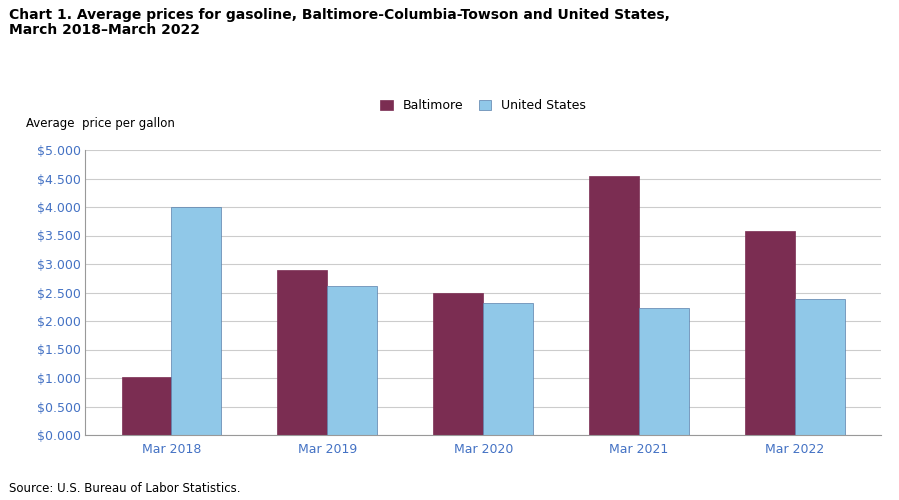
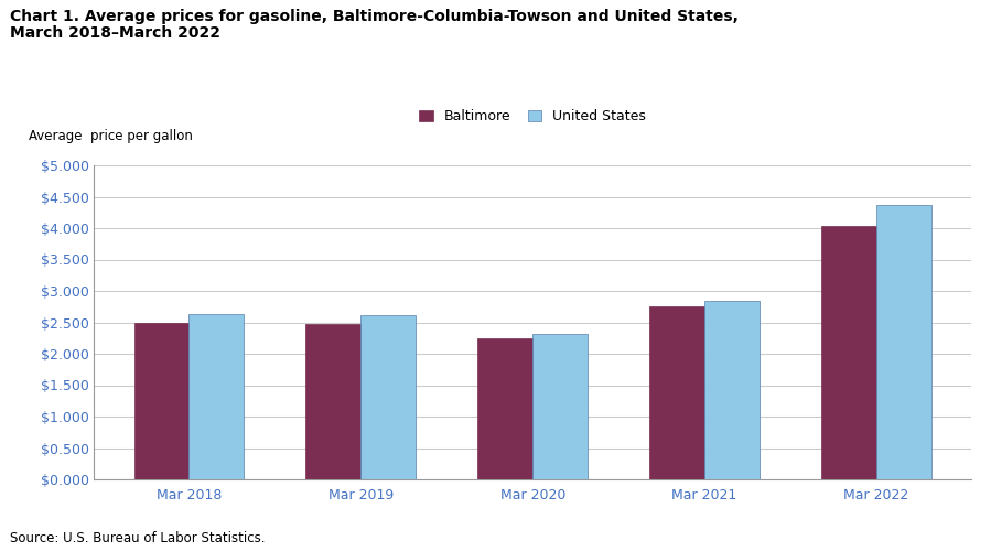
Baltimore/Mar 2018: $1.02 -> $2.49
United States/Mar 2018: $4.00 -> $2.63
Baltimore/Mar 2019: $2.90 -> $2.48
Baltimore/Mar 2020: $2.50 -> $2.24
Baltimore/Mar 2021: $4.54 -> $2.76
United States/Mar 2021: $2.22 -> $2.85
Baltimore/Mar 2022: $3.58 -> $4.04
United States/Mar 2022: $2.38 -> $4.37
